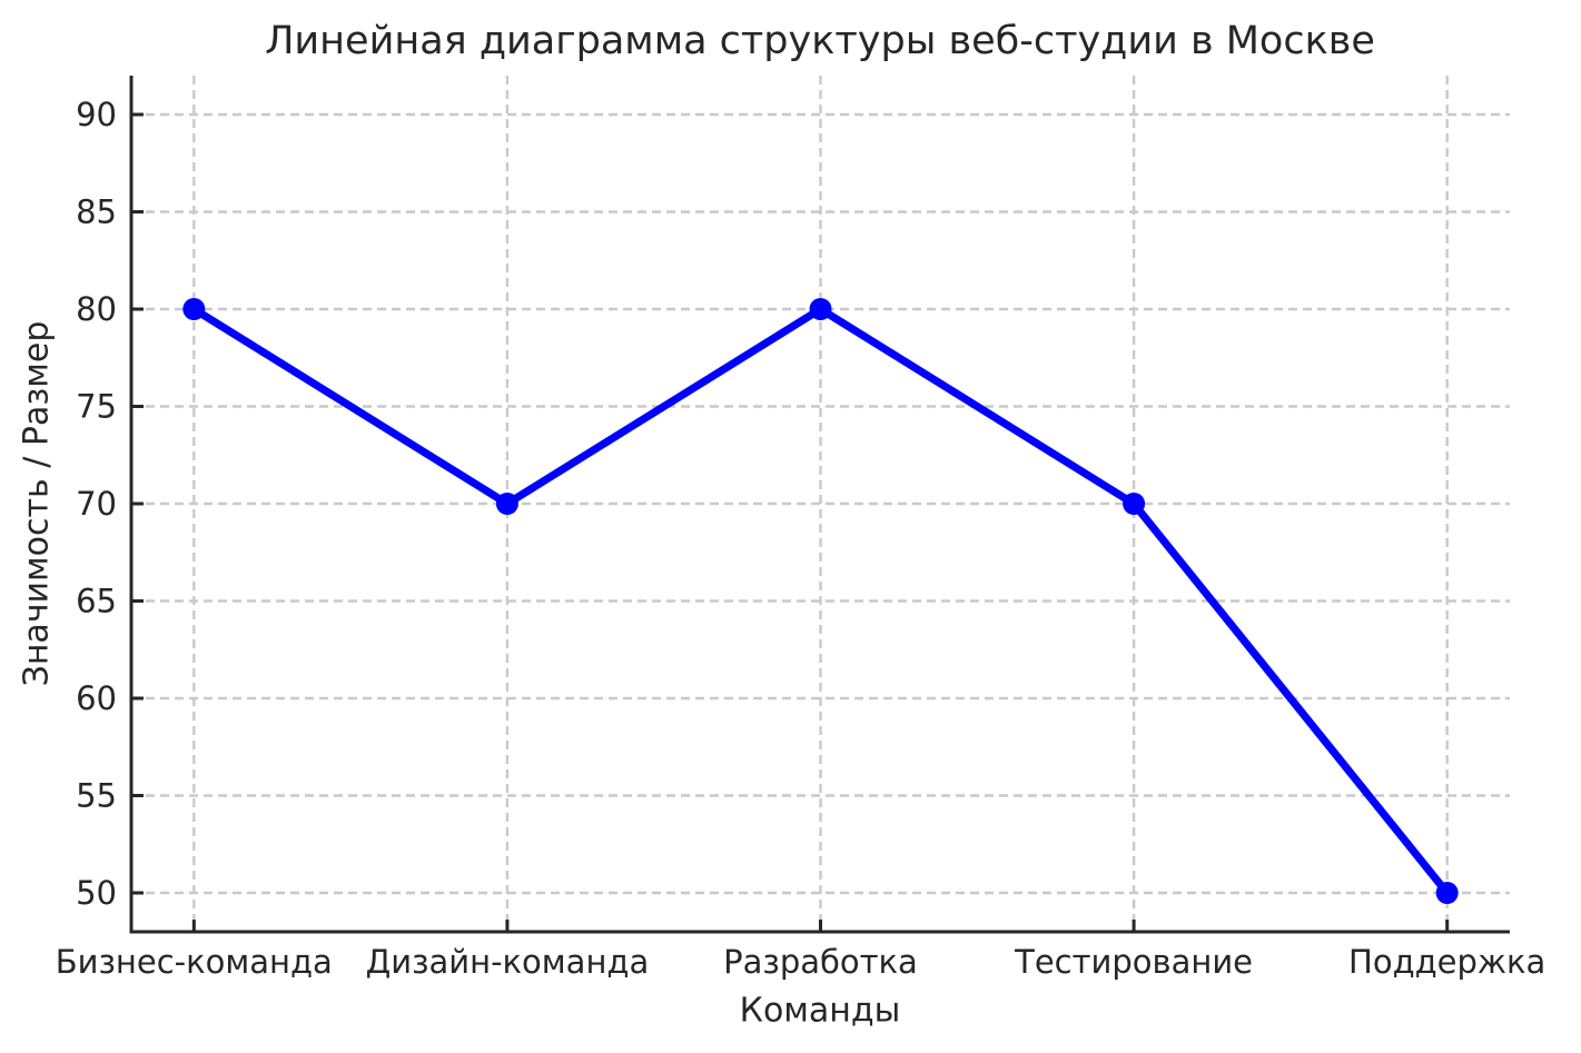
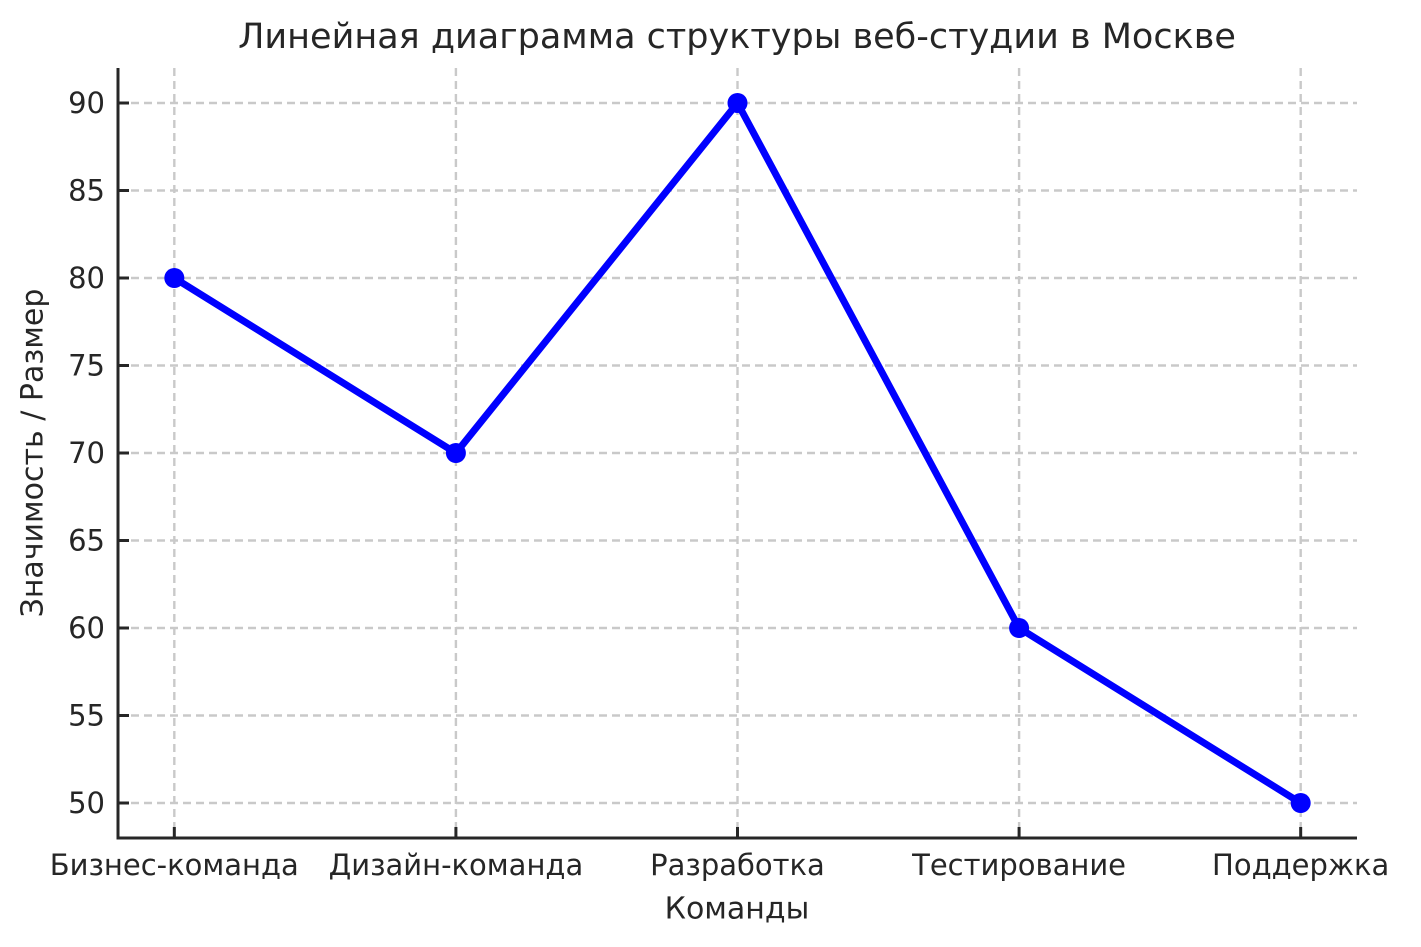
Разработка: 80 -> 90
Тестирование: 70 -> 60
